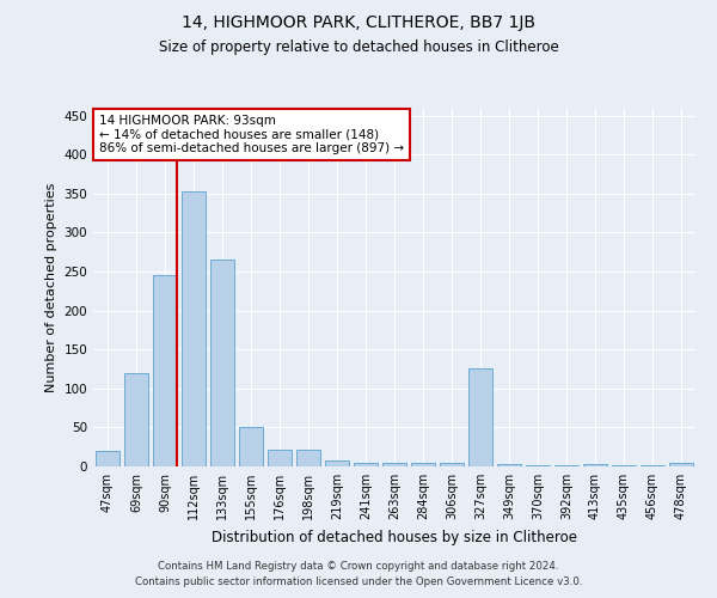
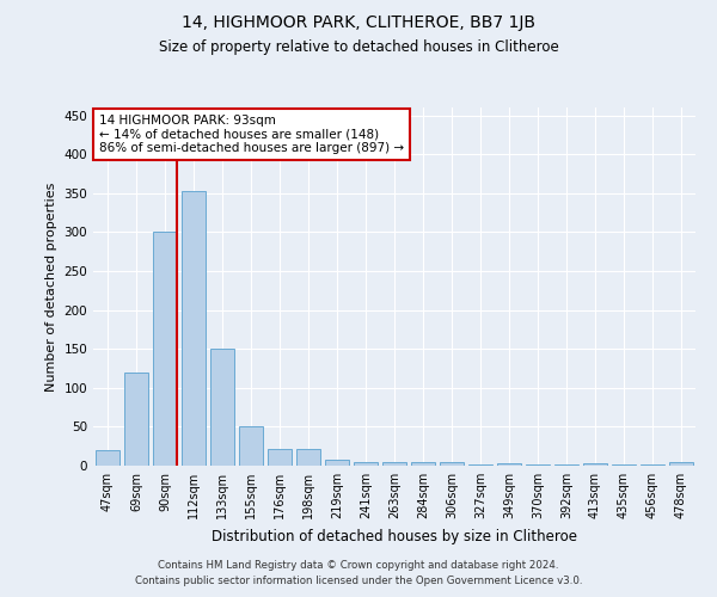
90sqm: 246 -> 300
133sqm: 266 -> 150
327sqm: 126 -> 1
